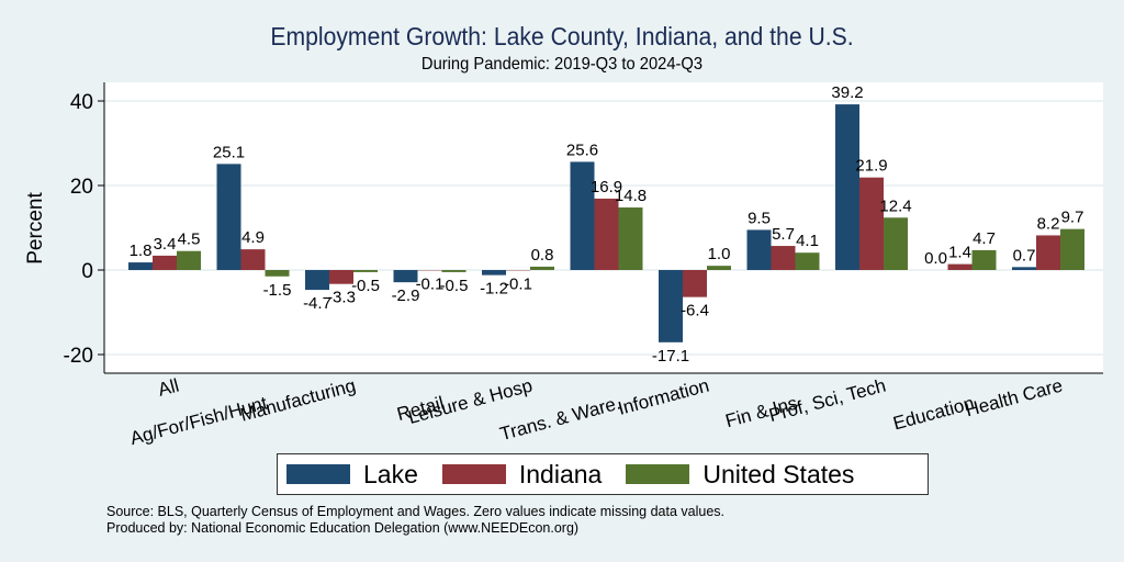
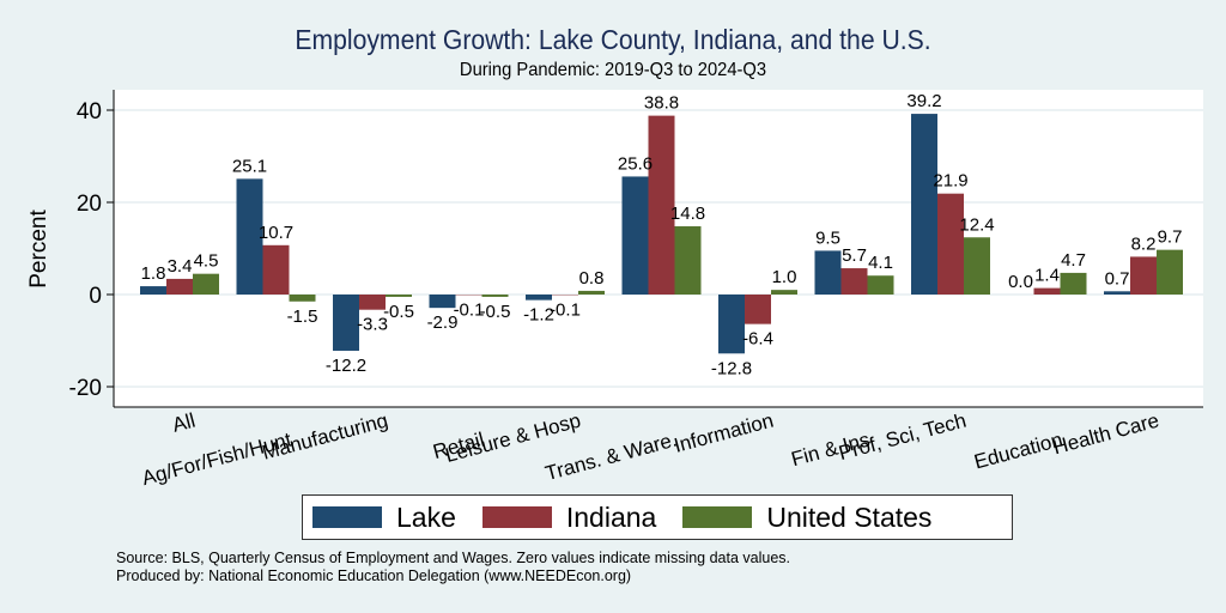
Indiana/Ag/For/Fish/Hunt: 4.9 -> 10.7
Lake/Manufacturing: -4.7 -> -12.2
Indiana/Trans. & Ware.: 16.9 -> 38.8
Lake/Information: -17.1 -> -12.8
